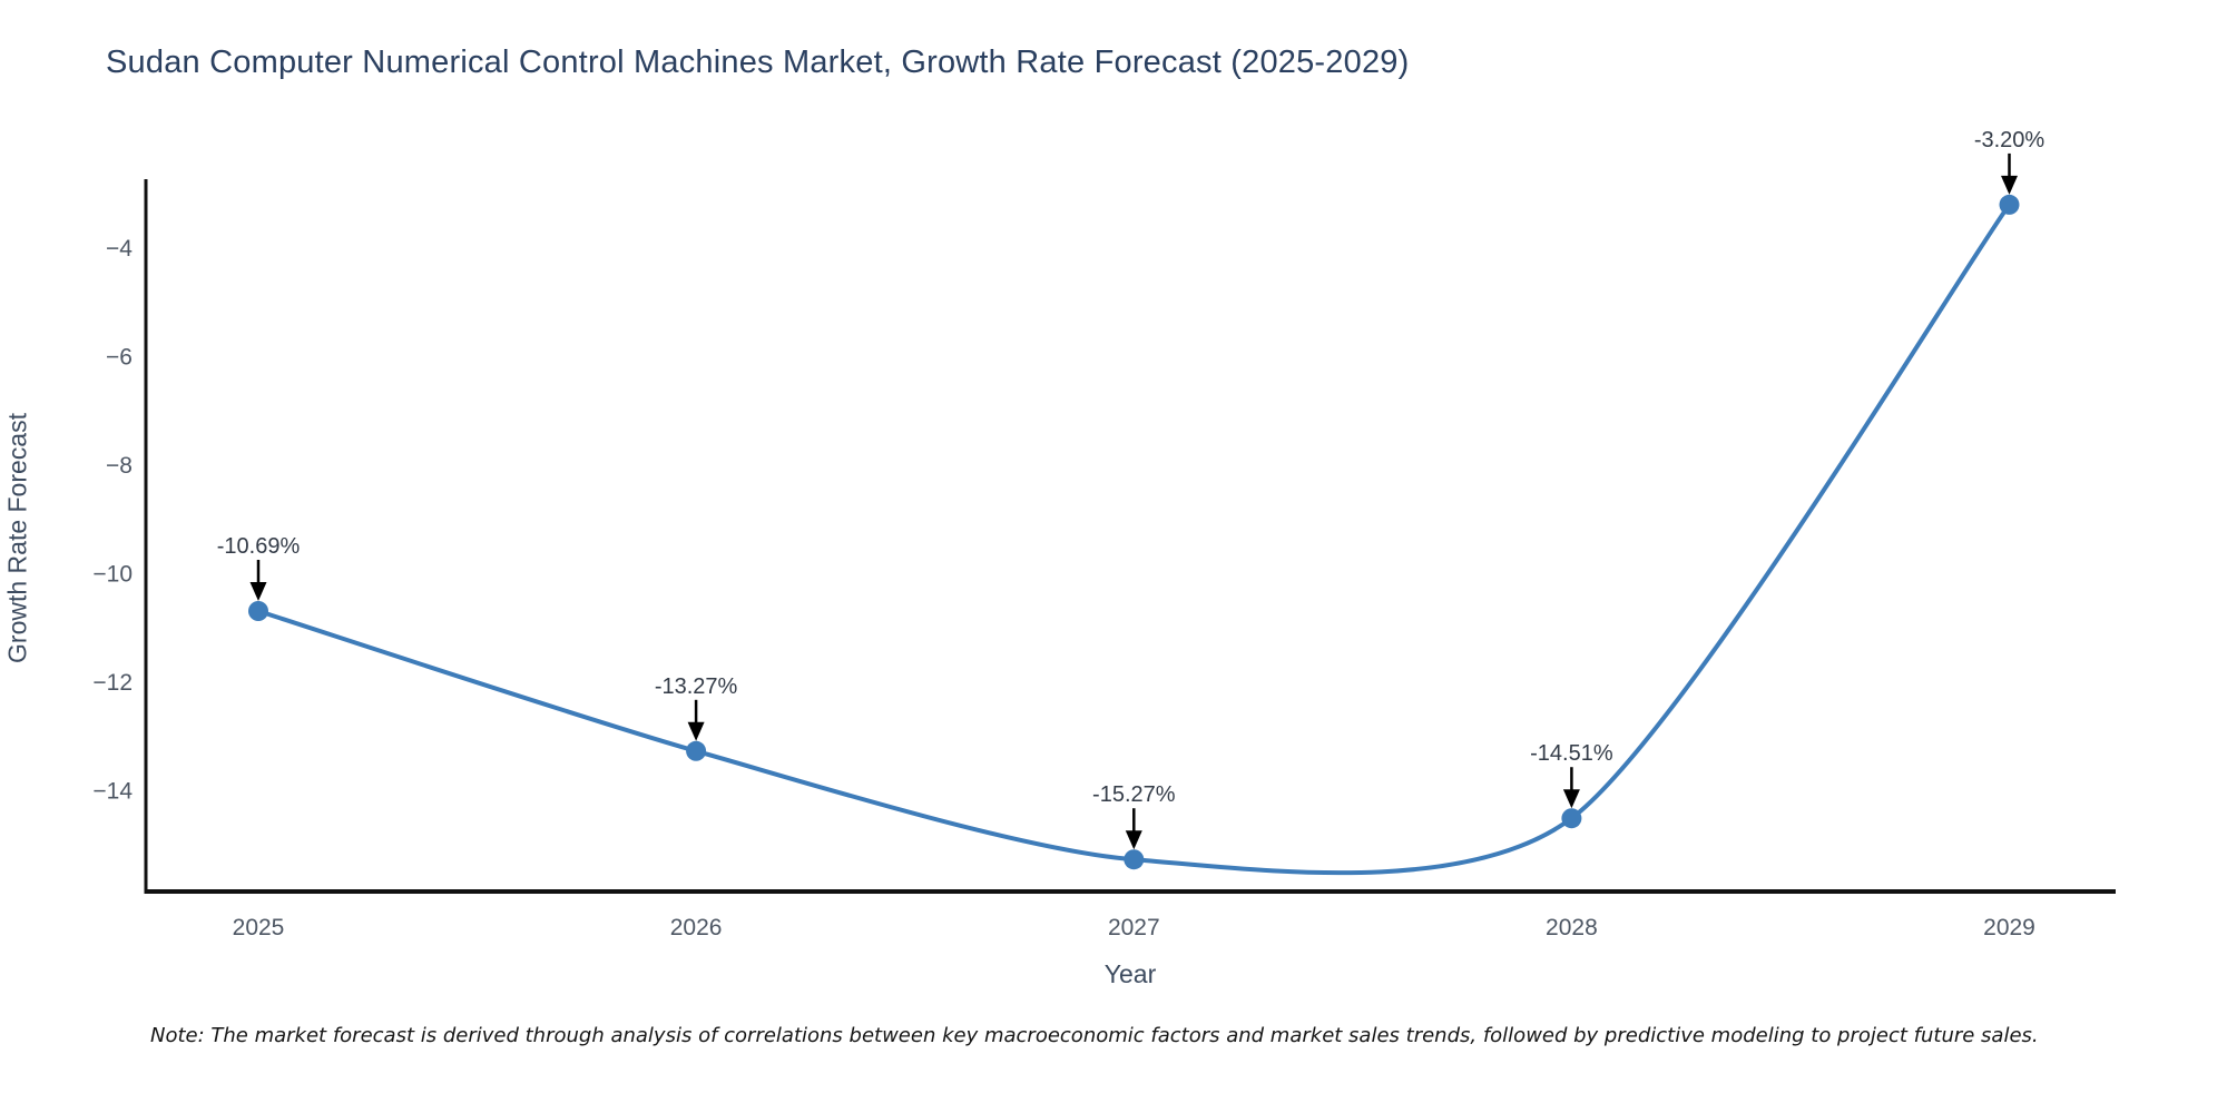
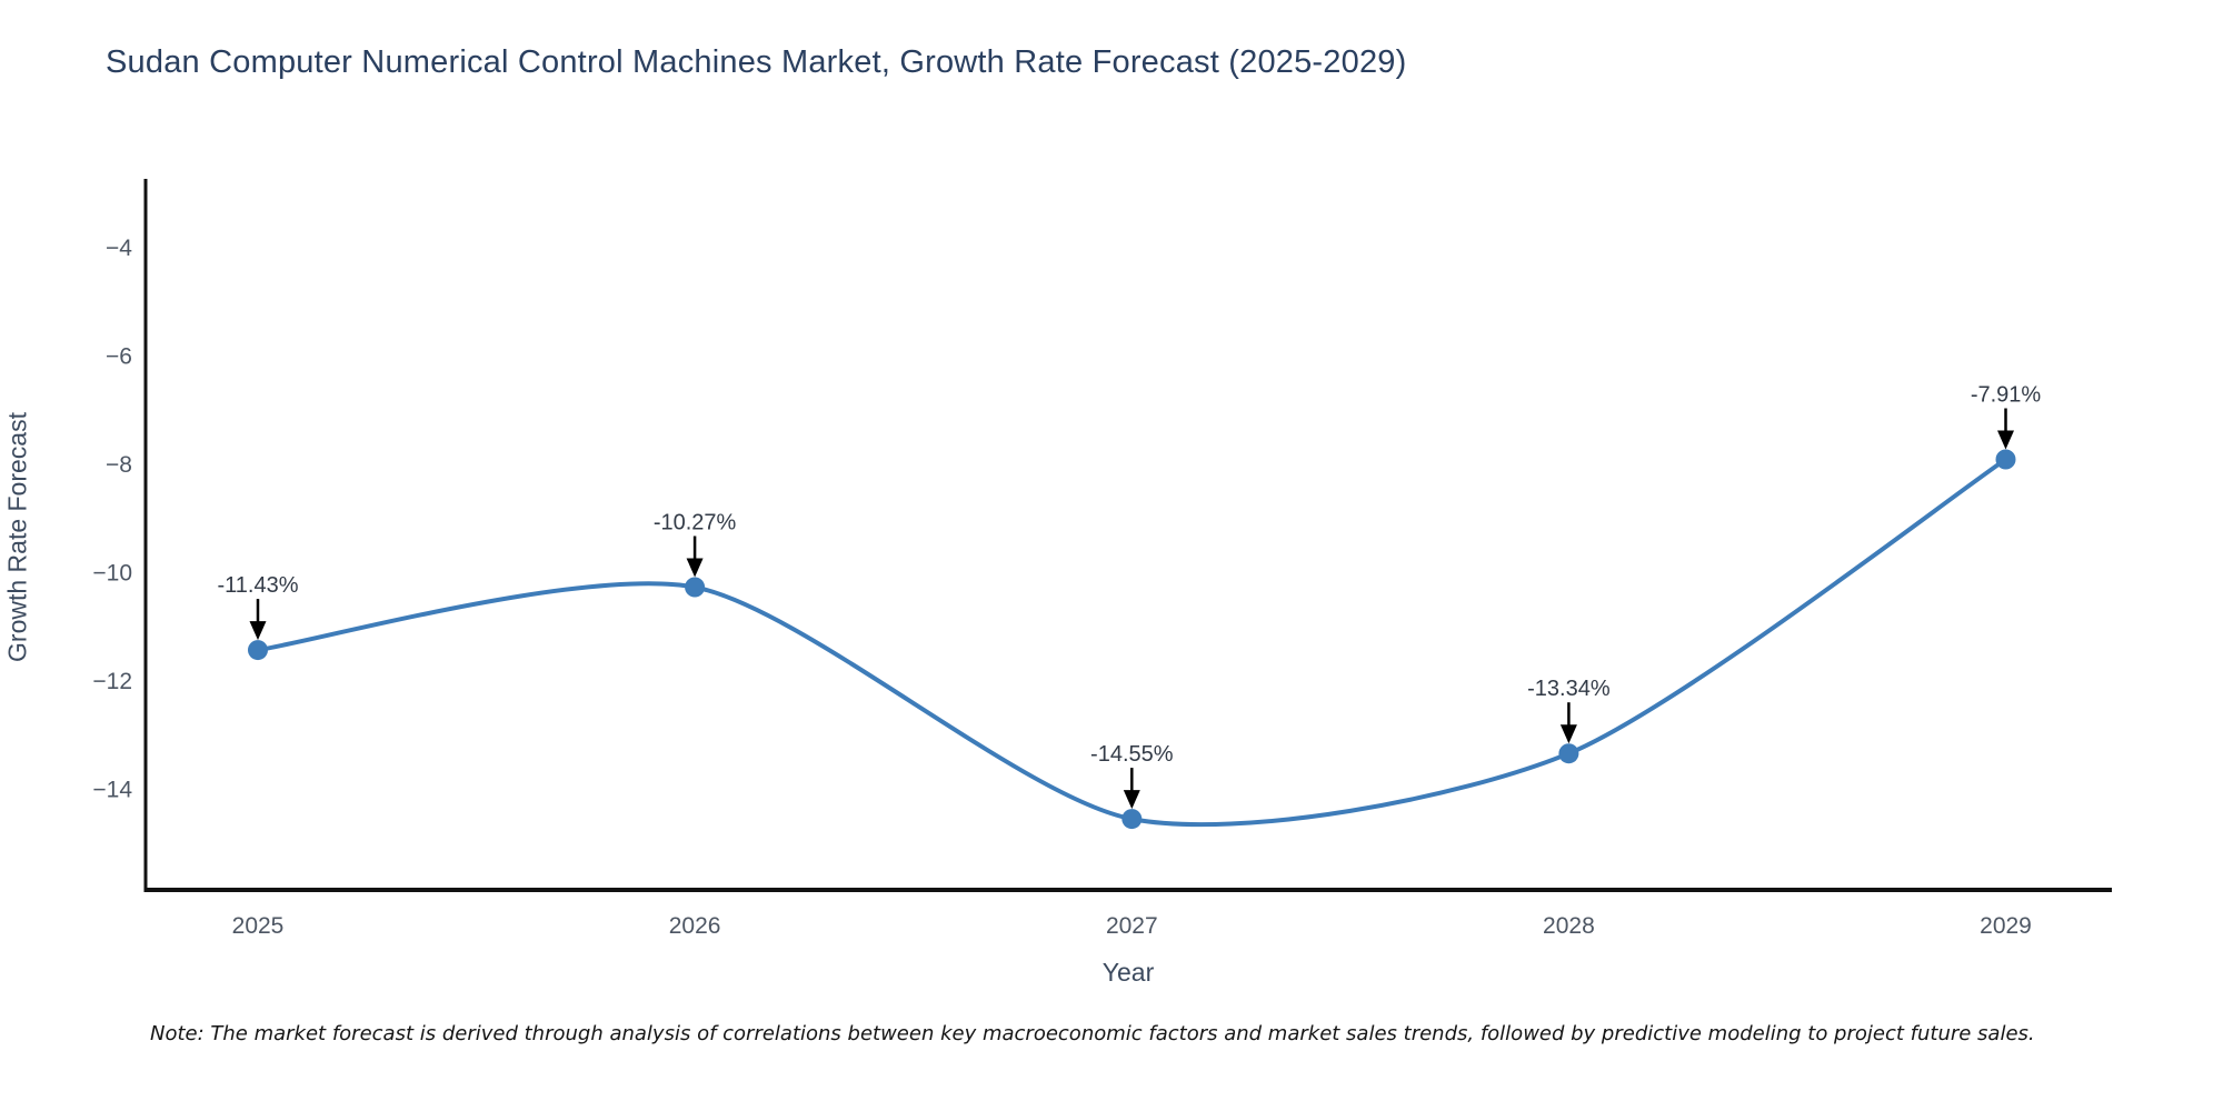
2025: -10.69% -> -11.43%
2026: -13.27% -> -10.27%
2027: -15.27% -> -14.55%
2028: -14.51% -> -13.34%
2029: -3.20% -> -7.91%
